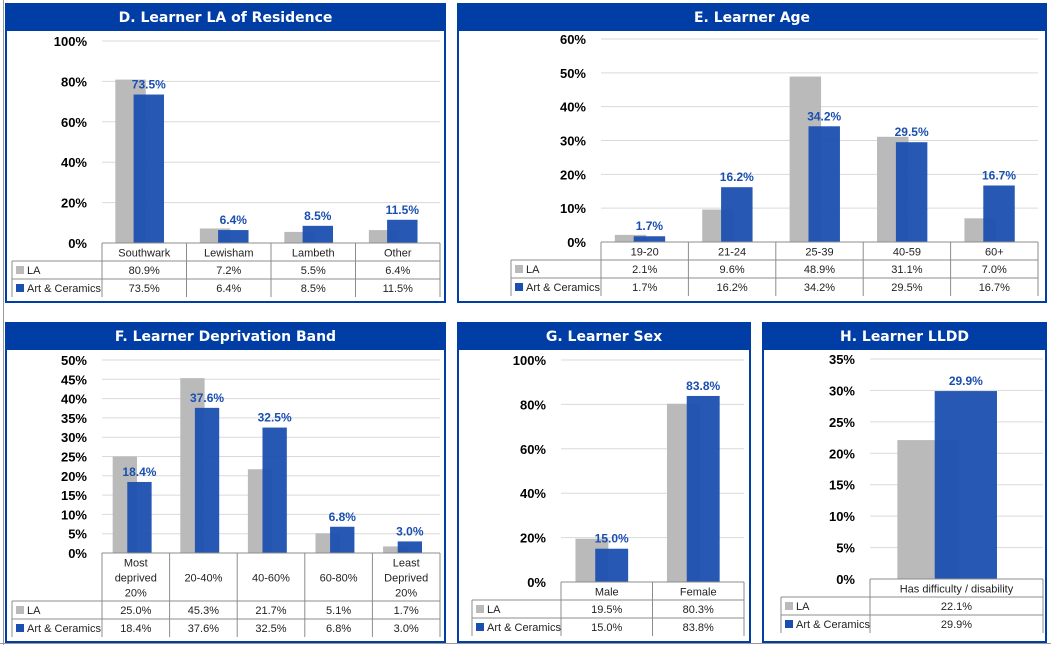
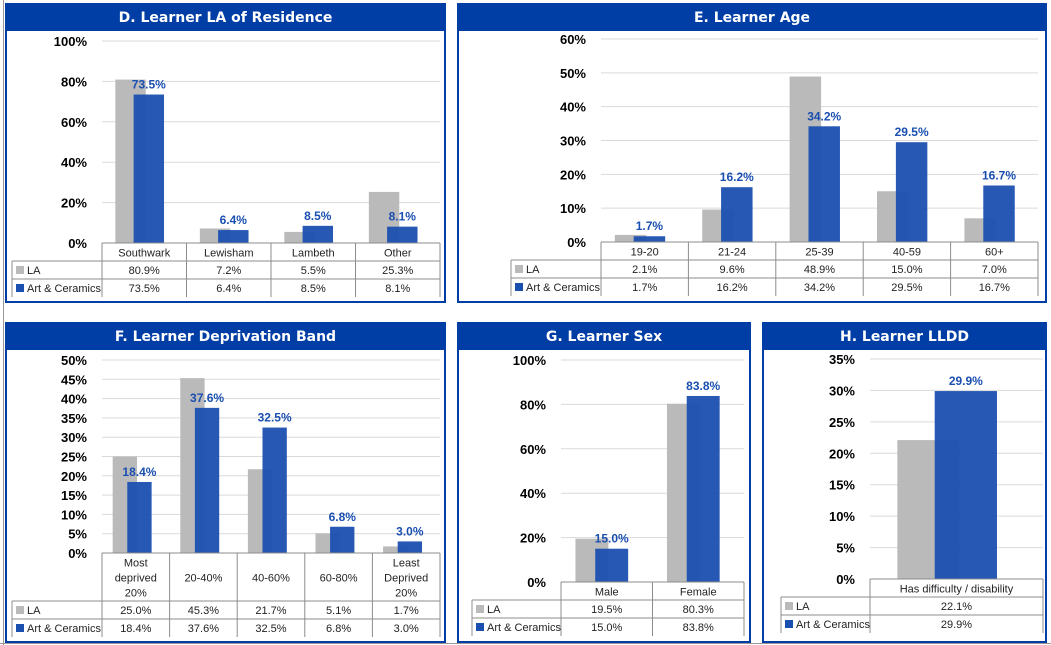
D. Learner LA of Residence/LA/Other: 6.4% -> 25.3%
D. Learner LA of Residence/Art & Ceramics/Other: 11.5% -> 8.1%
E. Learner Age/LA/40-59: 31.1% -> 15.0%
